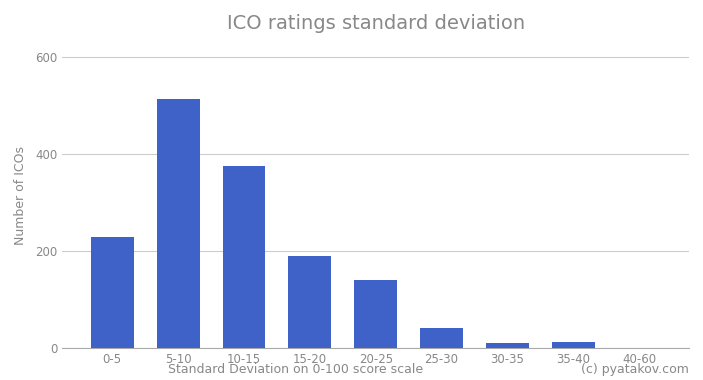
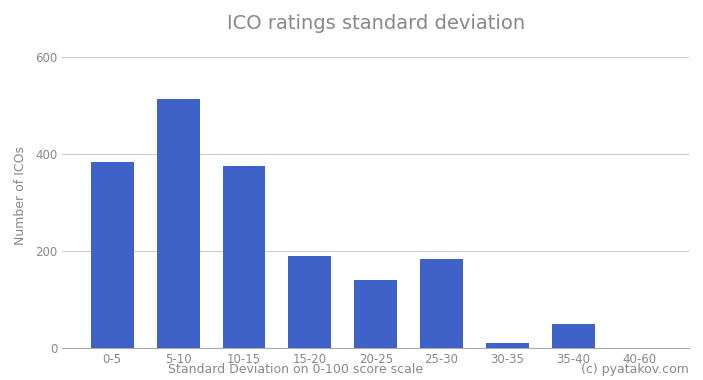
0-5: 230 -> 385
25-30: 42 -> 185
35-40: 12 -> 50
